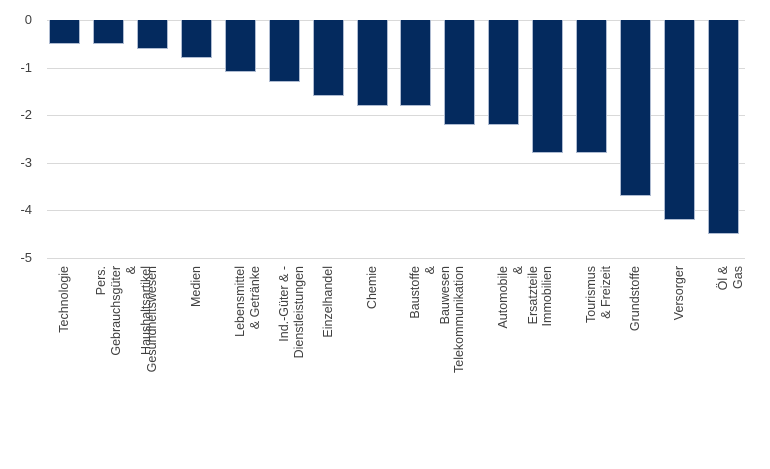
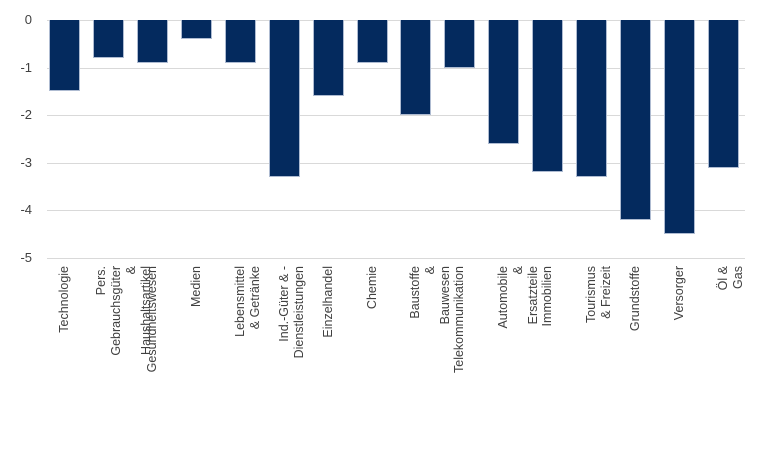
Technologie: -0.5 -> -1.5
Pers. Gebrauchsgüter & Haushaltsartikel: -0.5 -> -0.8
Gesundheitswesen: -0.6 -> -0.9
Medien: -0.8 -> -0.4
Lebensmittel & Getränke: -1.1 -> -0.9
Ind.-Güter & -Dienstleistungen: -1.3 -> -3.3
Chemie: -1.8 -> -0.9
Baustoffe & Bauwesen: -1.8 -> -2.0
Telekommunikation: -2.2 -> -1.0
Automobile & Ersatzteile: -2.2 -> -2.6
Immobilien: -2.8 -> -3.2
Tourismus & Freizeit: -2.8 -> -3.3
Grundstoffe: -3.7 -> -4.2
Versorger: -4.2 -> -4.5
Öl & Gas: -4.5 -> -3.1
